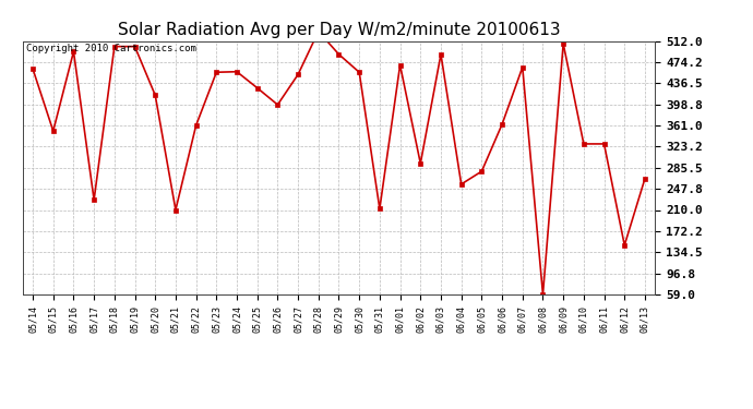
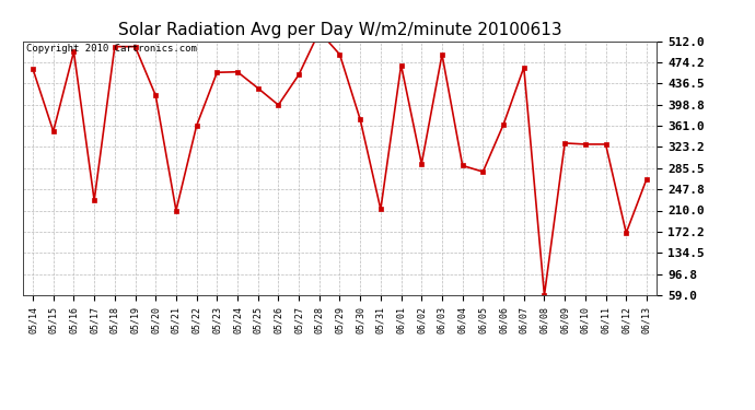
05/30: 456 -> 372
06/04: 256 -> 290
06/09: 507 -> 330
06/12: 147 -> 170
